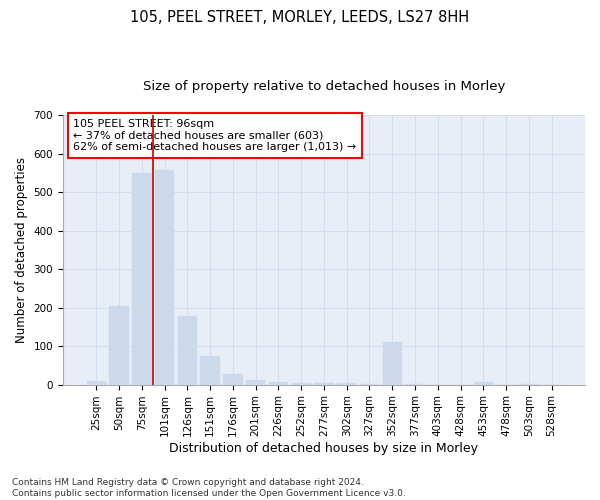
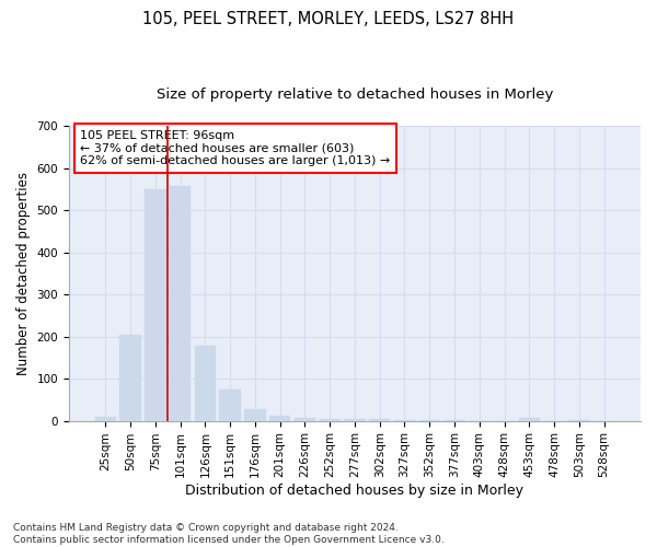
352sqm: 110 -> 2
